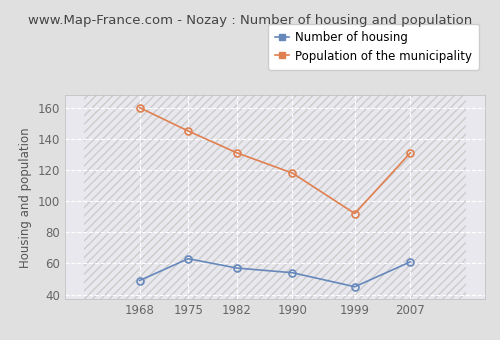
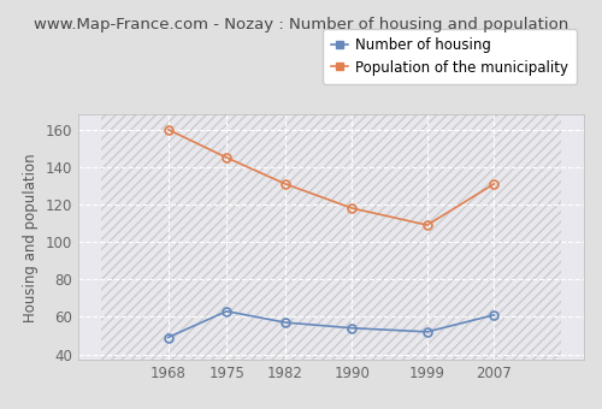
Number of housing/1999: 45 -> 52
Population of the municipality/1999: 92 -> 109
